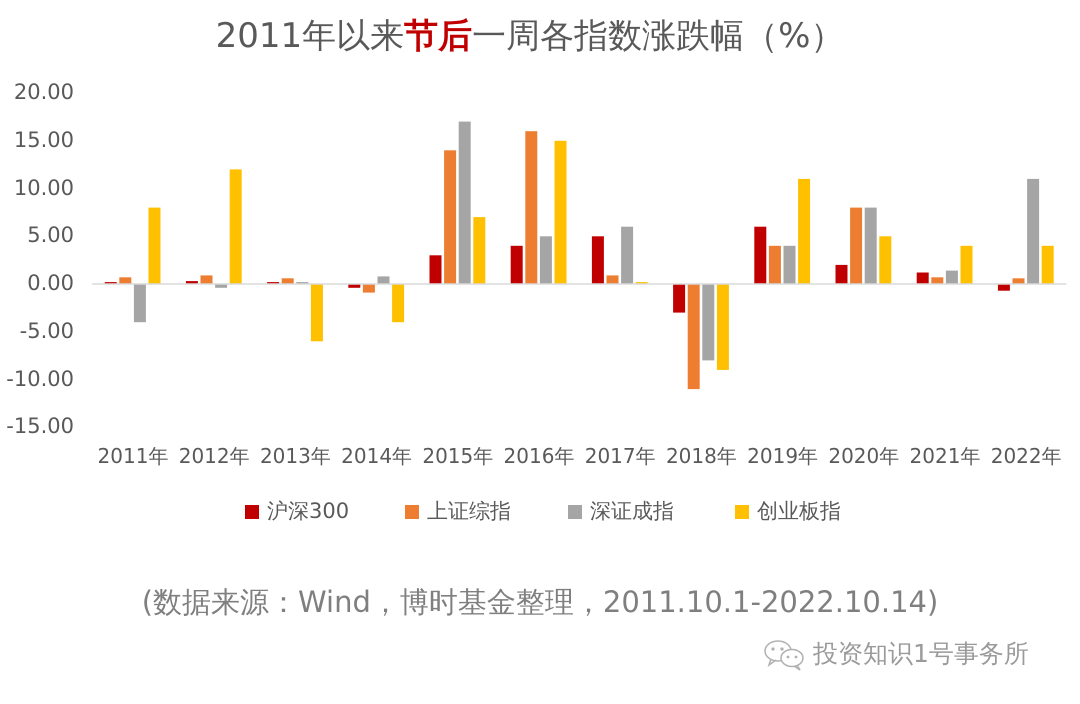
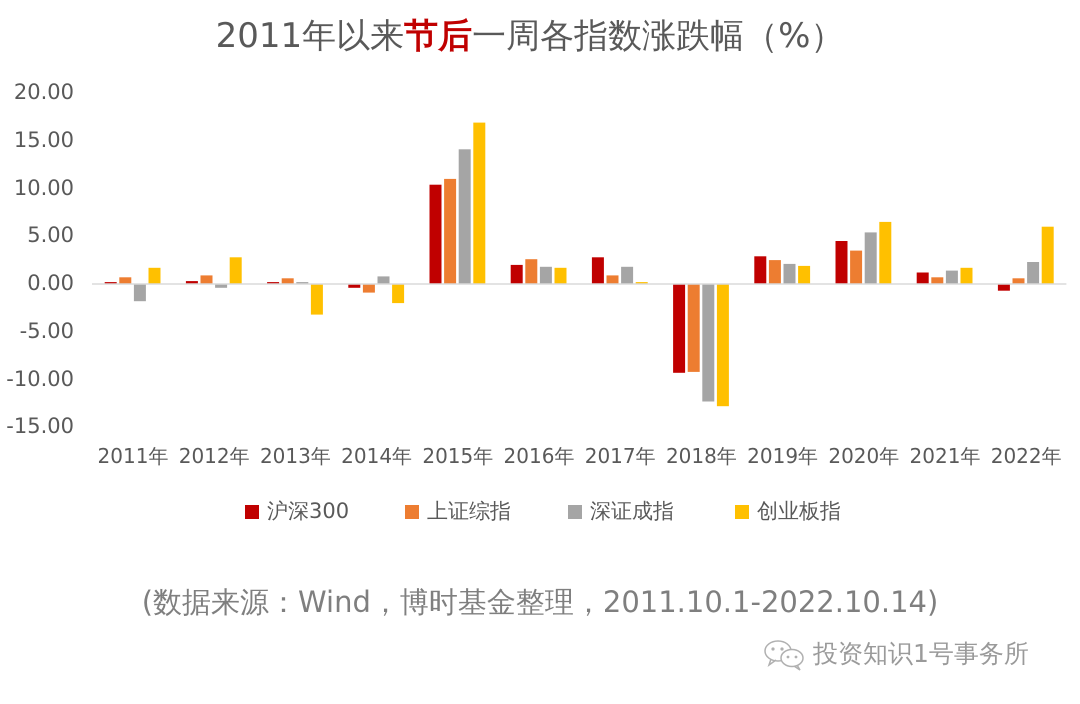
深证成指/2011年: -4 -> -2
创业板指/2011年: 8 -> 2
创业板指/2012年: 12 -> 3
创业板指/2013年: -6 -> -3
创业板指/2014年: -4 -> -2
沪深300/2015年: 3 -> 10
上证综指/2015年: 14 -> 11
深证成指/2015年: 17 -> 14
创业板指/2015年: 7 -> 17
沪深300/2016年: 4 -> 2
上证综指/2016年: 16 -> 3
深证成指/2016年: 5 -> 2
创业板指/2016年: 15 -> 2
沪深300/2017年: 5 -> 3
深证成指/2017年: 6 -> 2
沪深300/2018年: -3 -> -9
上证综指/2018年: -11 -> -9
深证成指/2018年: -8 -> -12
创业板指/2018年: -9 -> -13
沪深300/2019年: 6 -> 3
上证综指/2019年: 4 -> 2
深证成指/2019年: 4 -> 2
创业板指/2019年: 11 -> 2
沪深300/2020年: 2 -> 4
上证综指/2020年: 8 -> 4
深证成指/2020年: 8 -> 5
创业板指/2020年: 5 -> 6
创业板指/2021年: 4 -> 2
深证成指/2022年: 11 -> 2
创业板指/2022年: 4 -> 6
